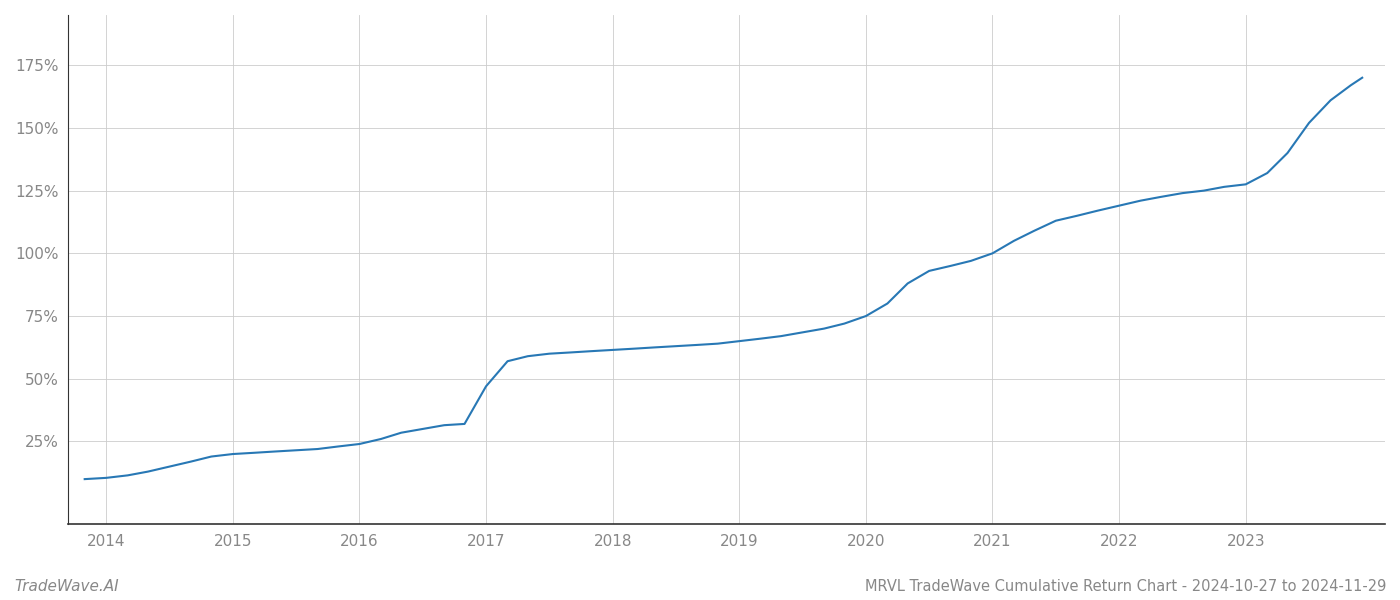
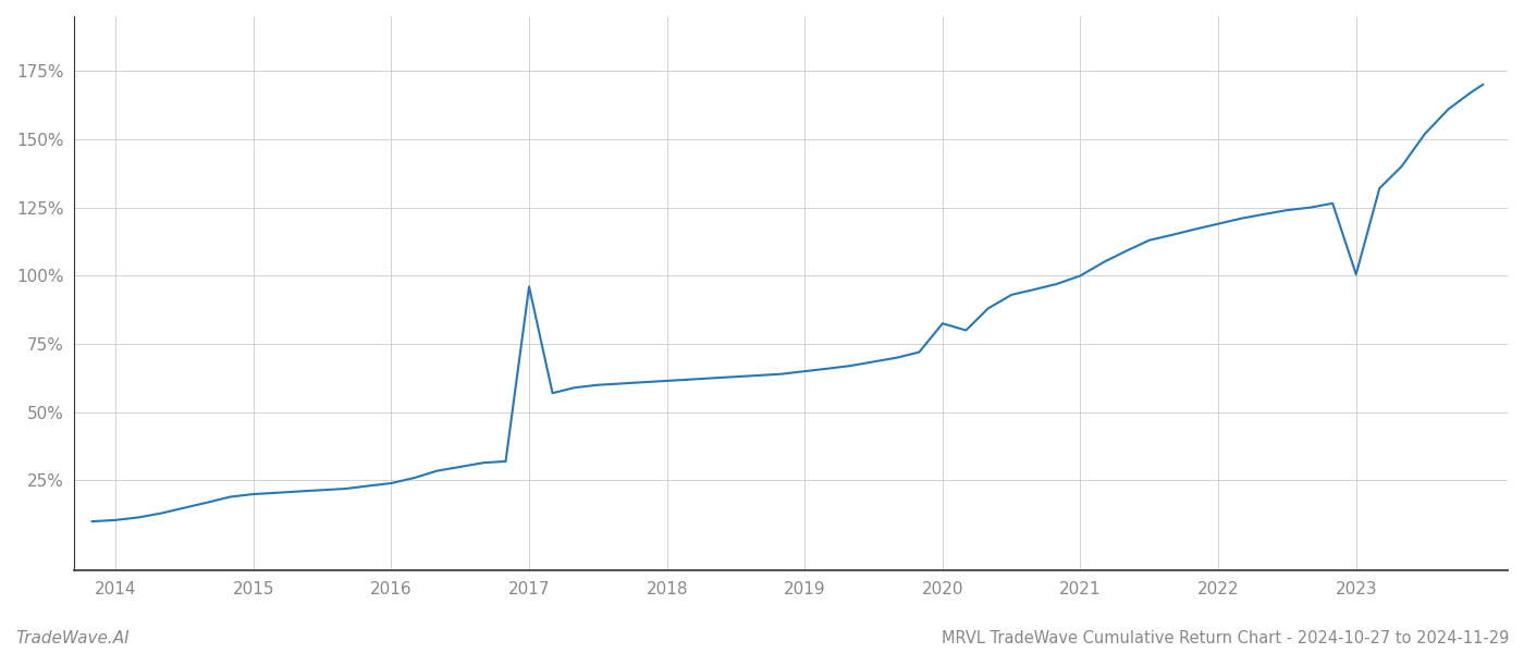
2017: 47.0% -> 96.0%
2020: 75.0% -> 82.5%
2023: 127.5% -> 100.5%
